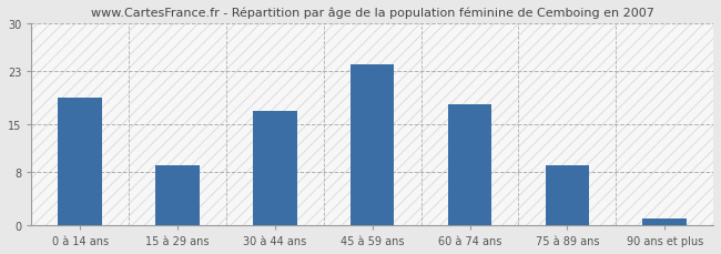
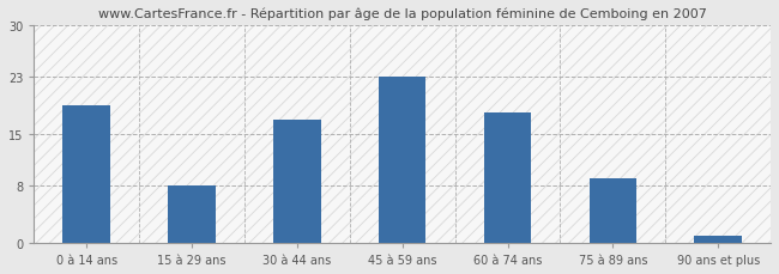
15 à 29 ans: 9 -> 8
45 à 59 ans: 24 -> 23
